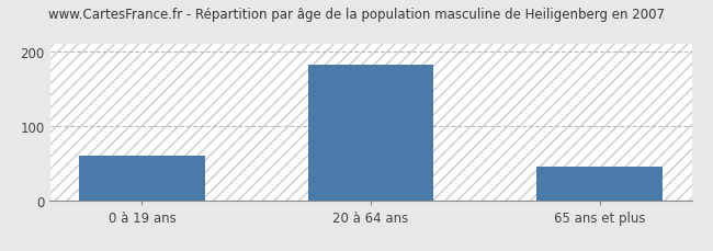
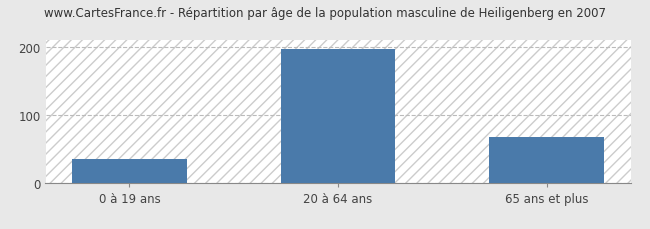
0 à 19 ans: 60 -> 36
20 à 64 ans: 182 -> 198
65 ans et plus: 45 -> 68
